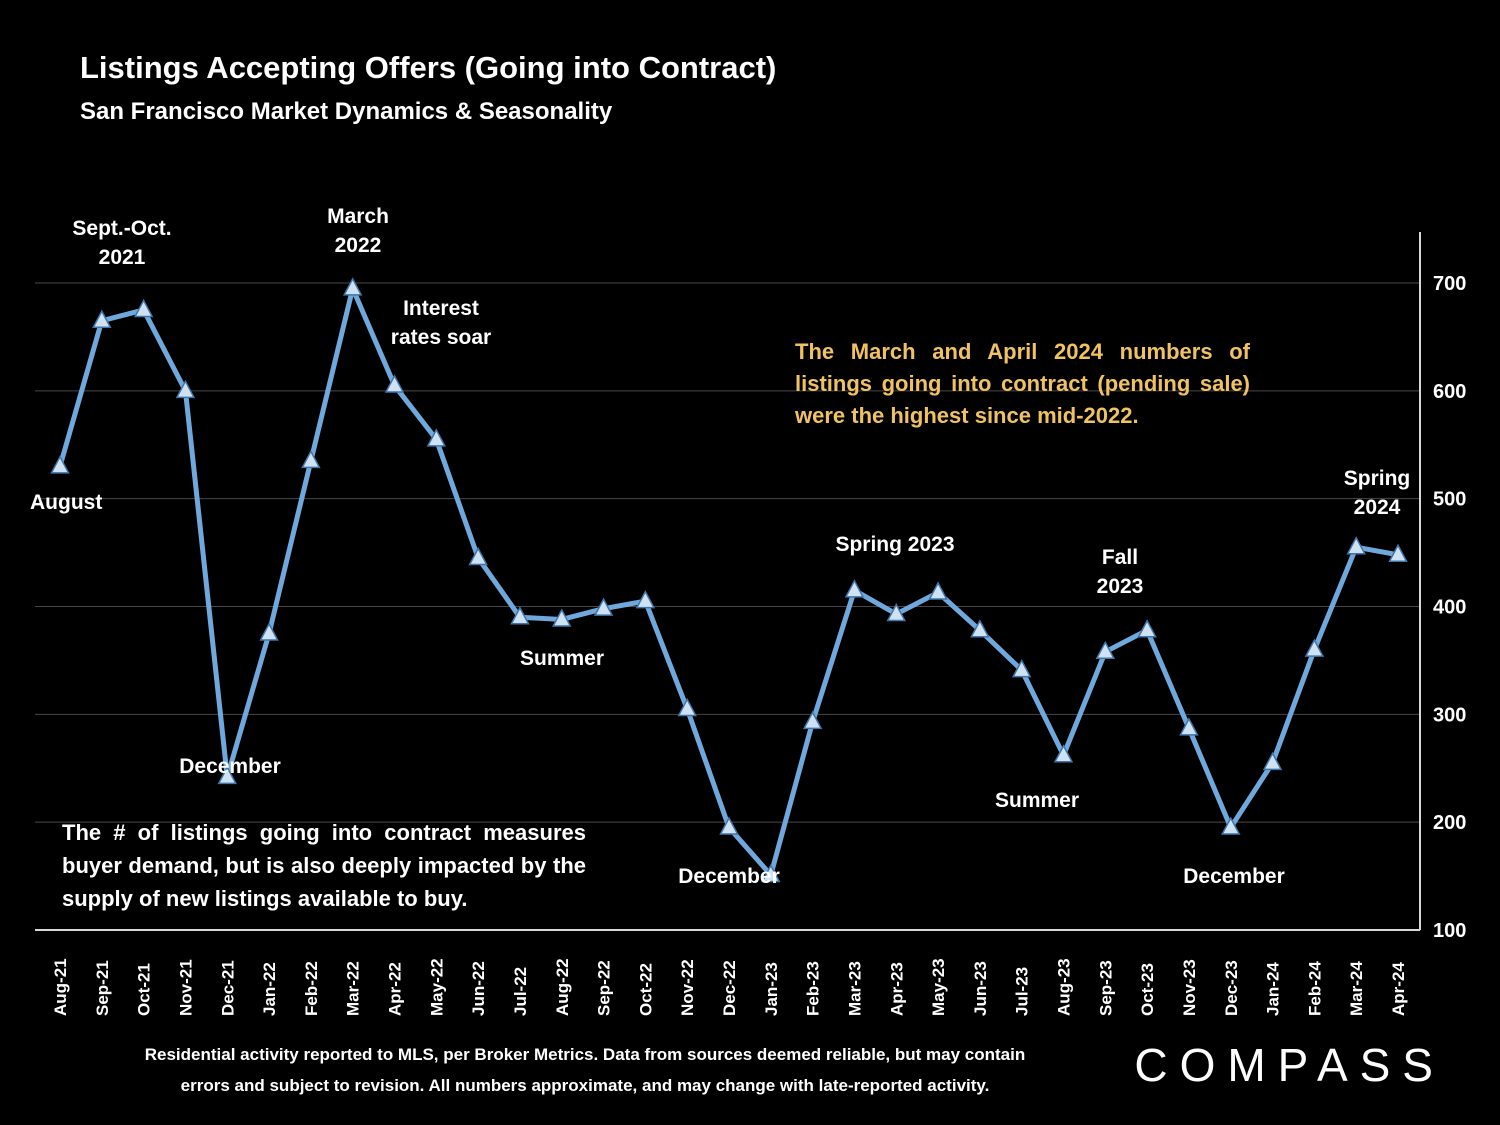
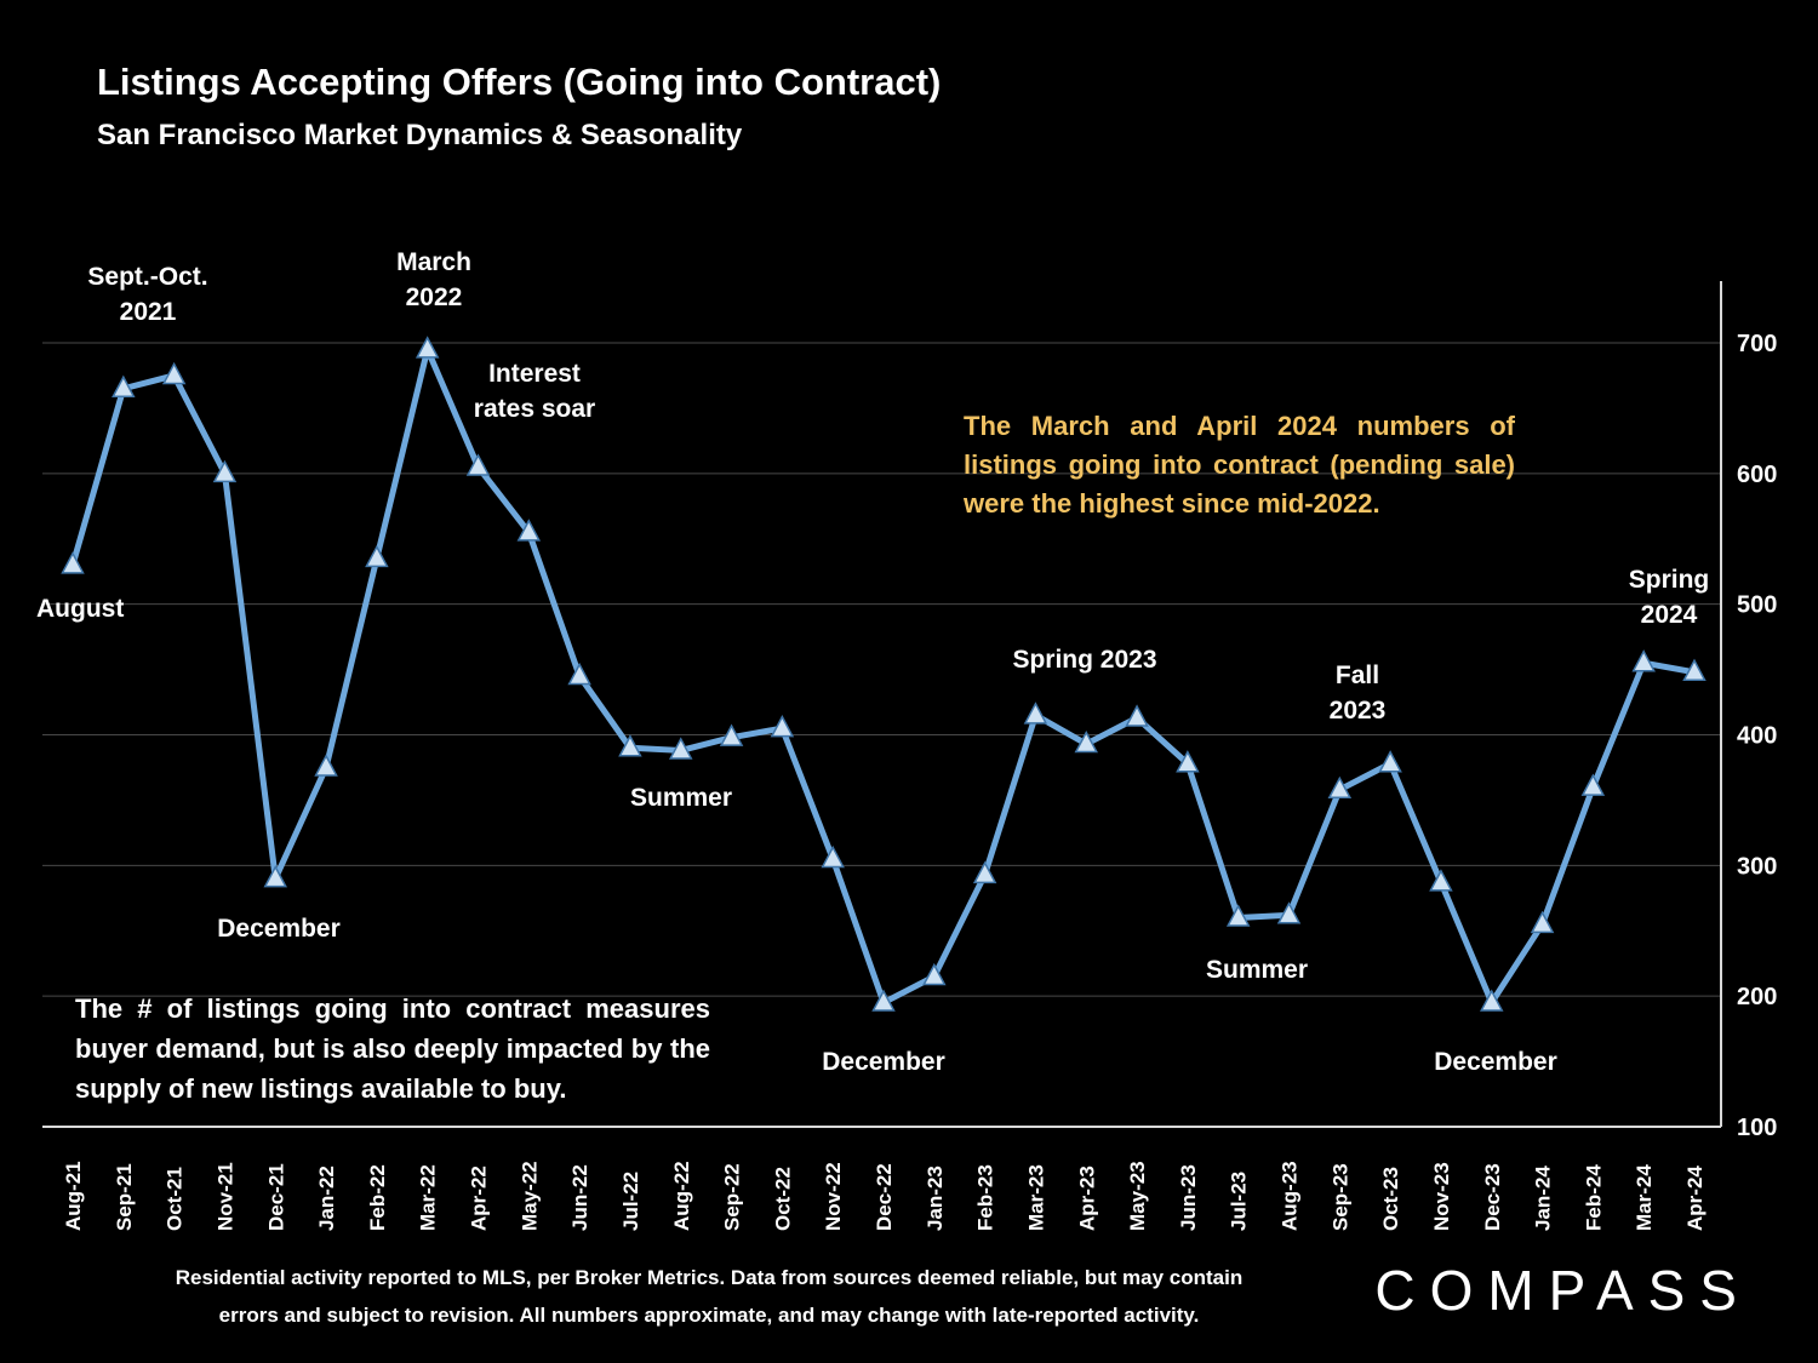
Dec-21: 242 -> 290
Jan-23: 151 -> 215
Jul-23: 341 -> 260
